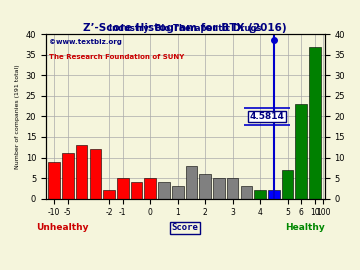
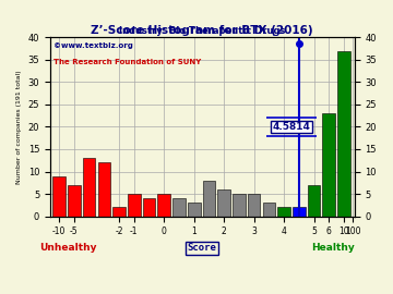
-5: 11 -> 7
